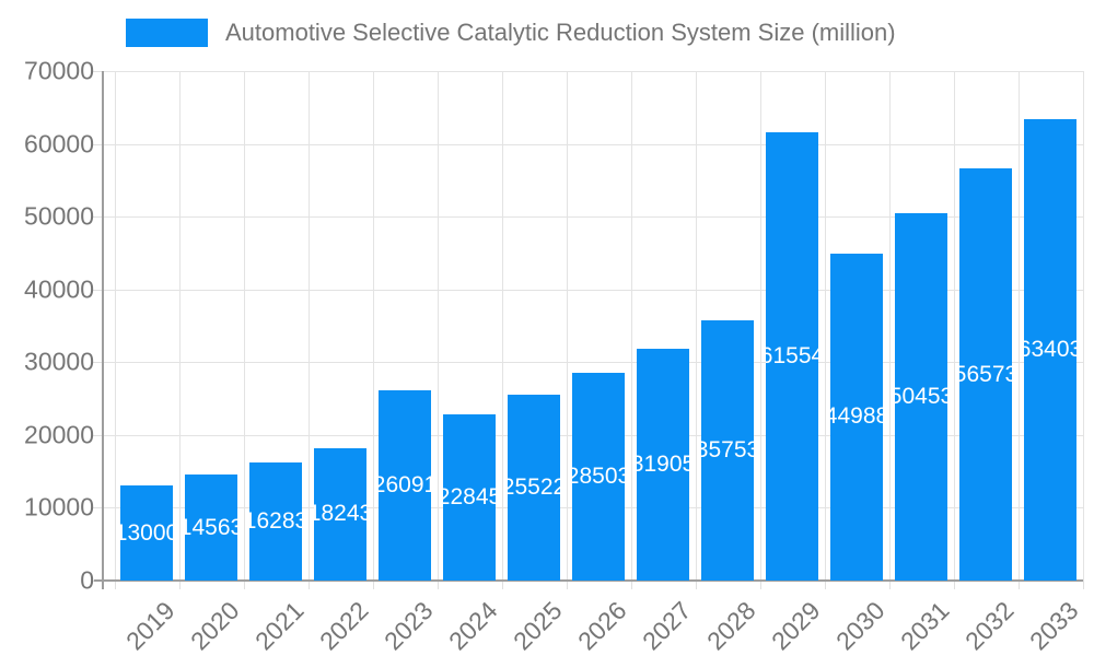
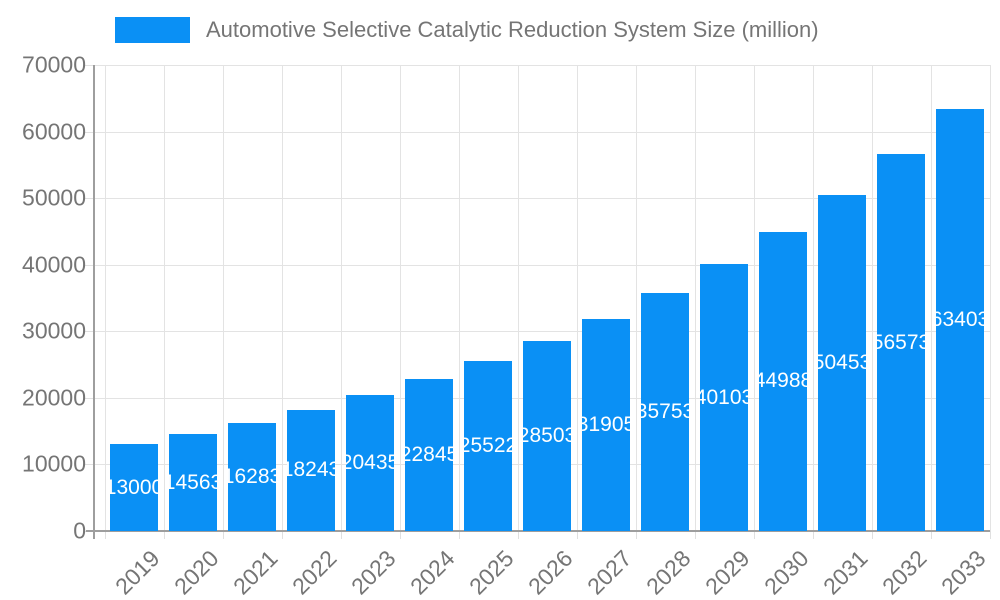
2023: 26091 -> 20435
2029: 61554 -> 40103
